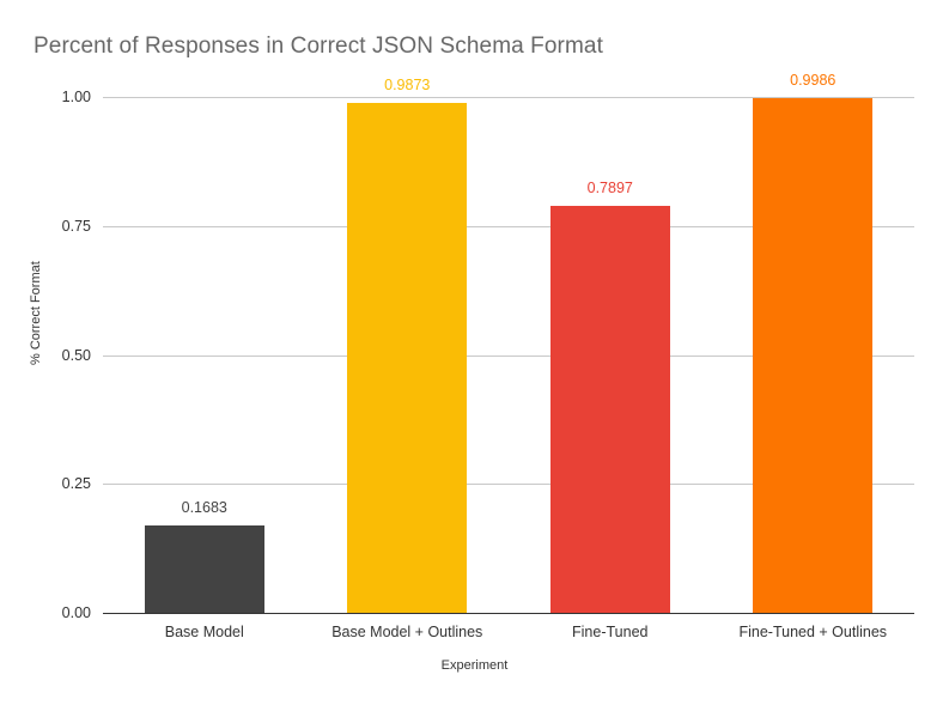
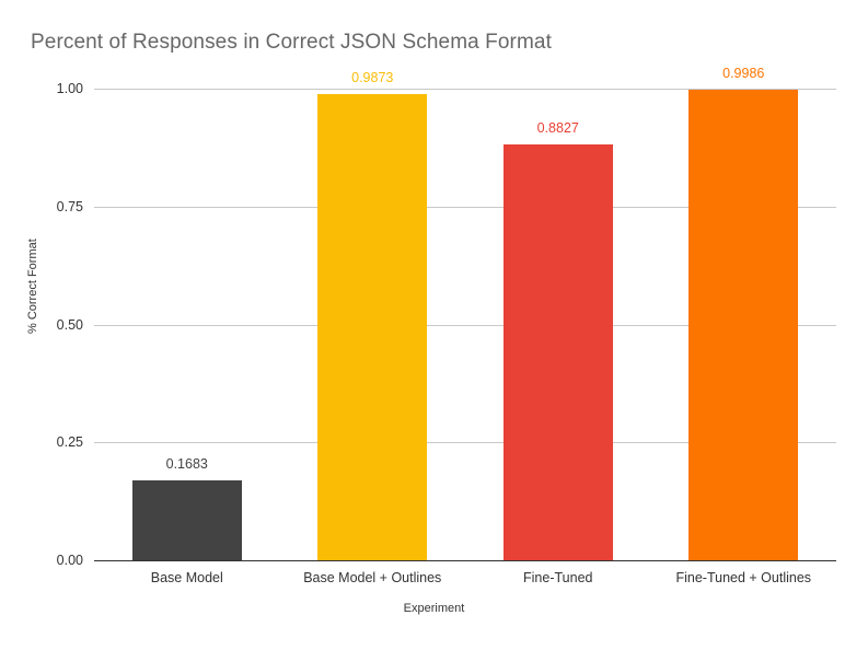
Fine-Tuned: 0.7897 -> 0.8827
